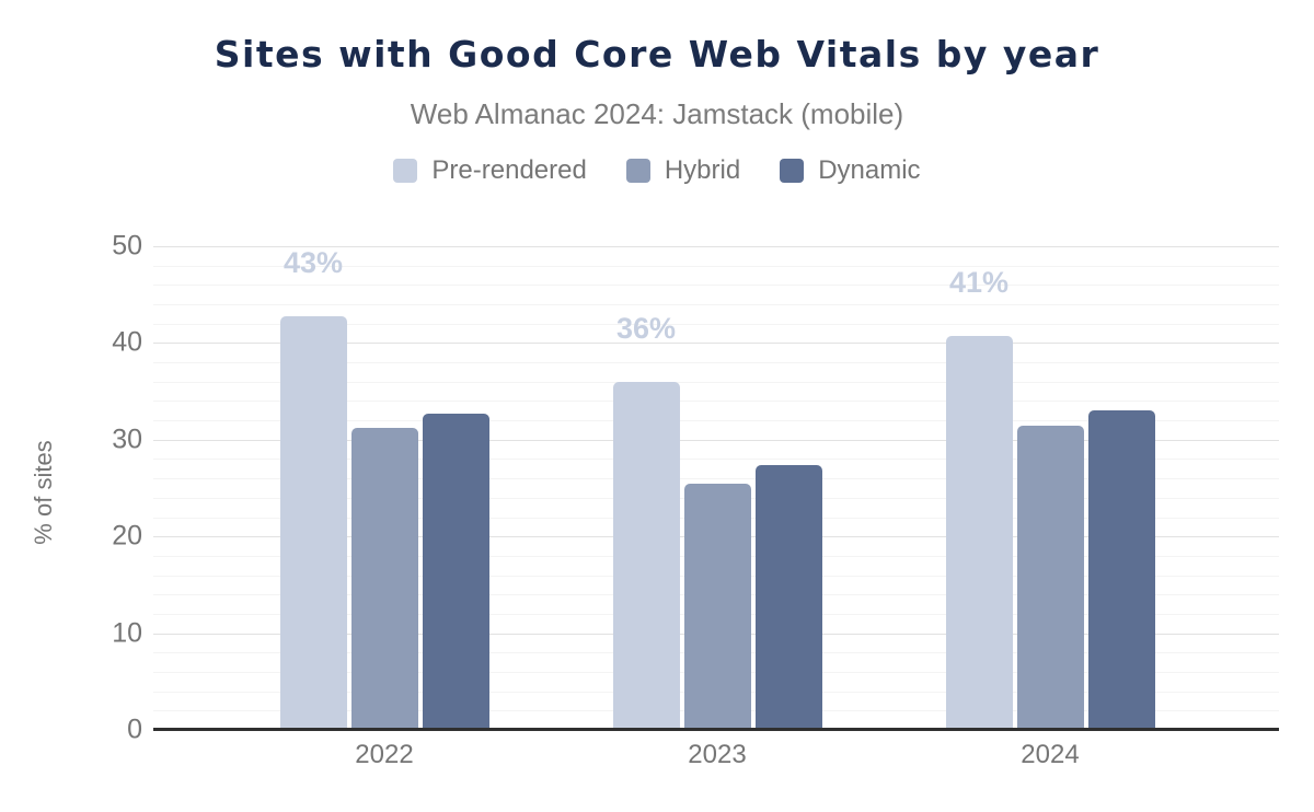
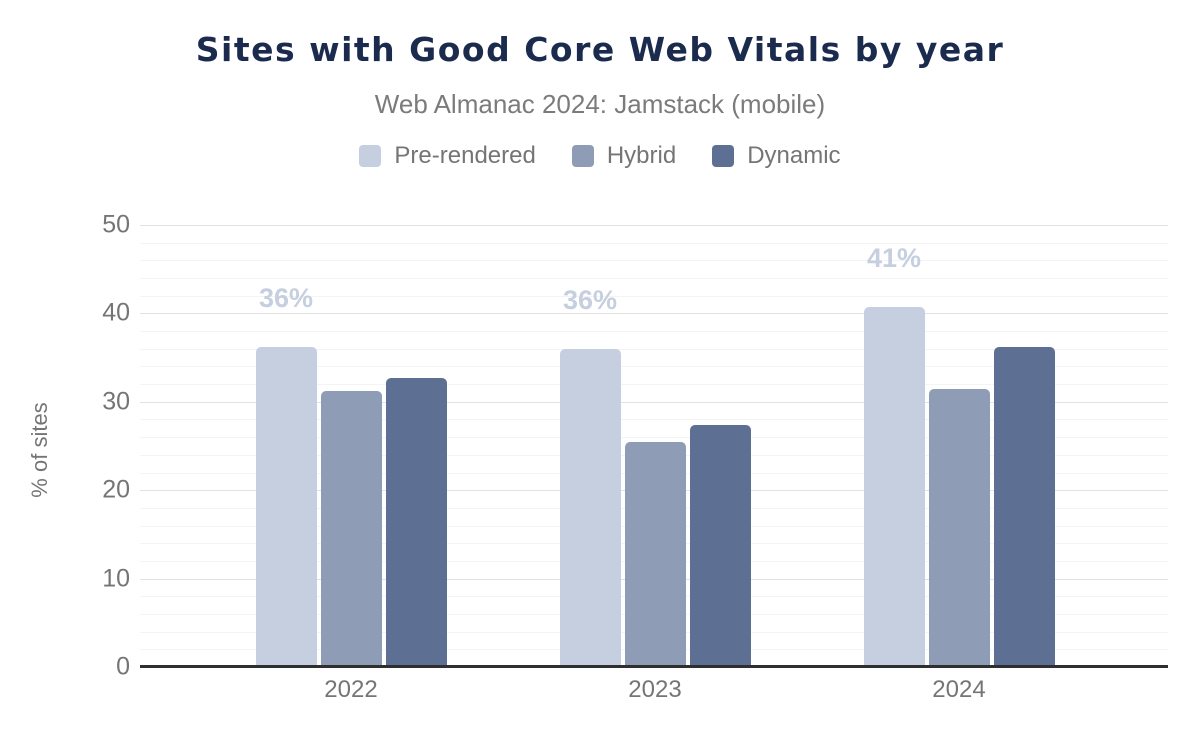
Pre-rendered/2022: 43% -> 36%
Dynamic/2024: 33 -> 36
